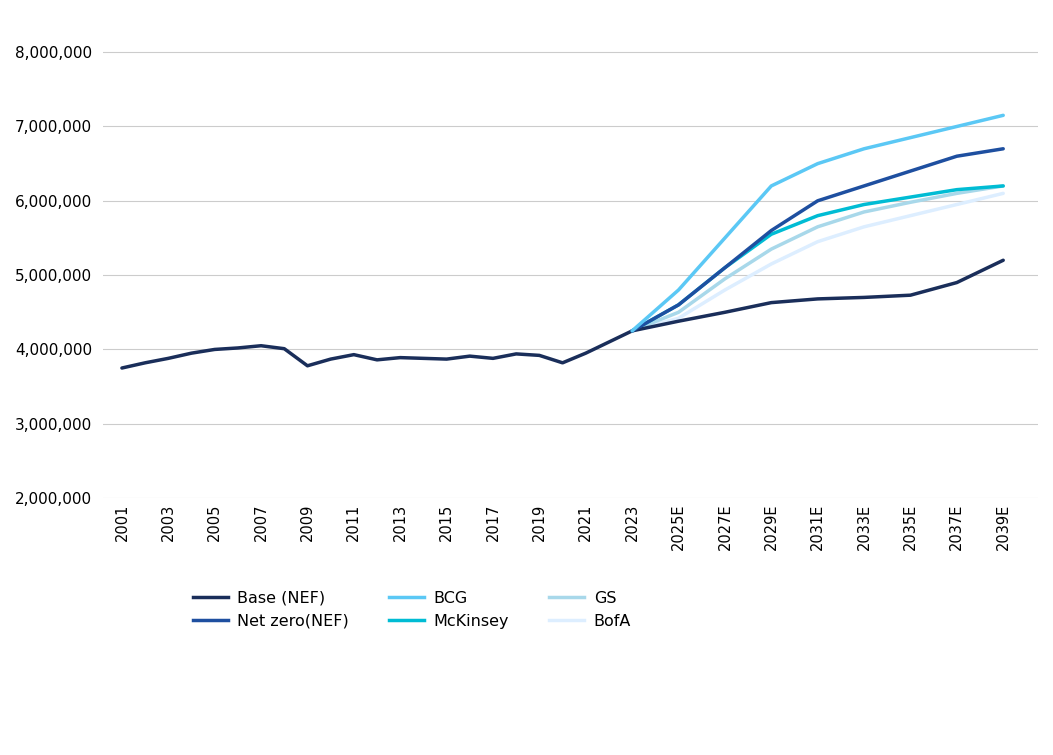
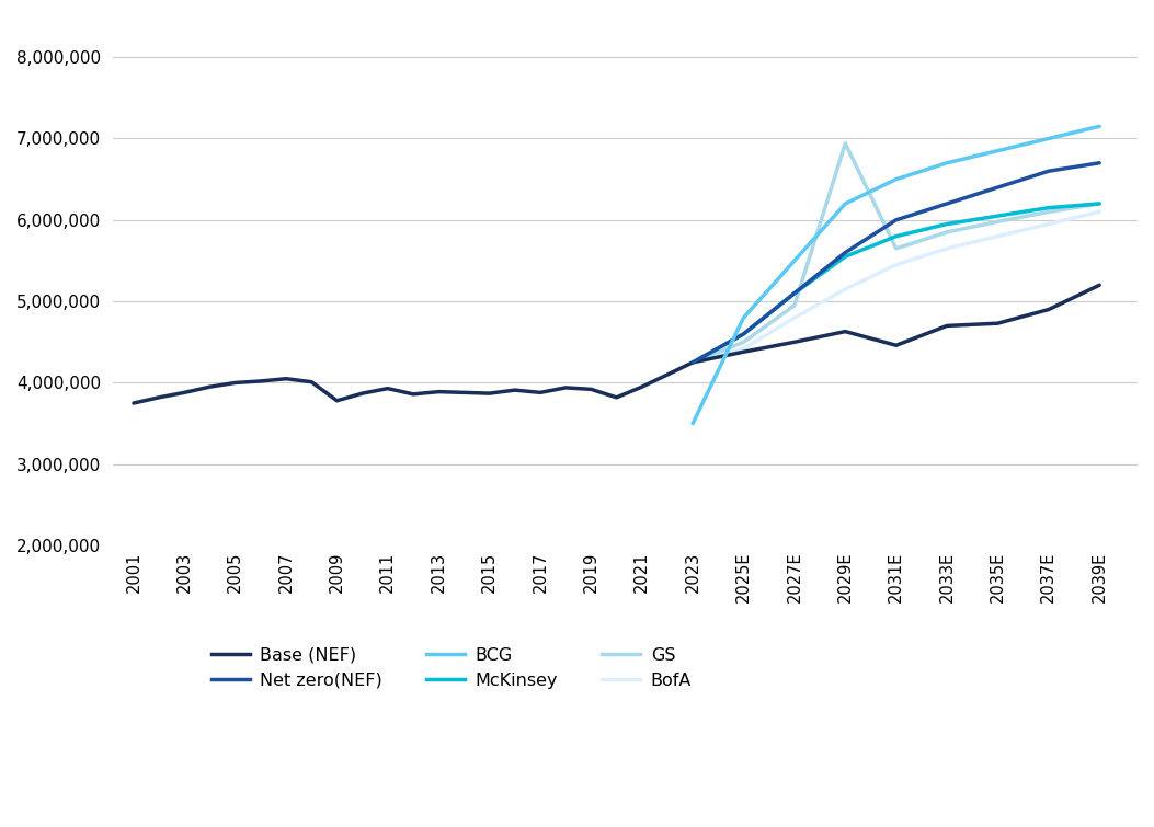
BCG/2023: 4,250,000 -> 3,500,000
GS/2029E: 5,350,000 -> 6,940,000
Base (NEF)/2031E: 4,680,000 -> 4,460,000
